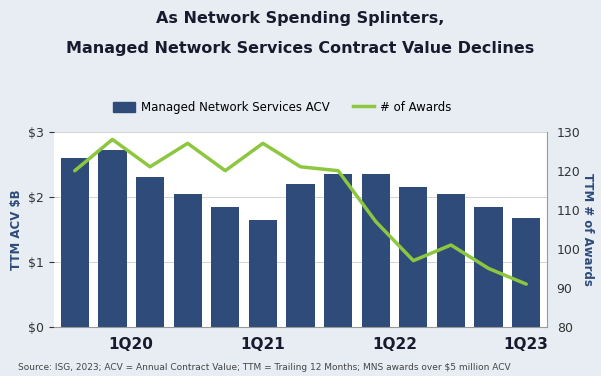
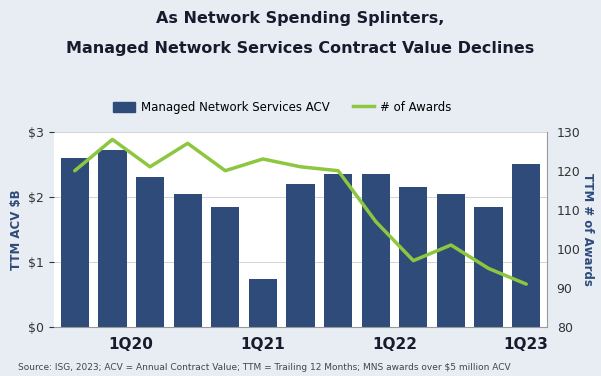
Managed Network Services ACV/1Q21: $1.65 -> $0.74
# of Awards/1Q21: 127 -> 123
Managed Network Services ACV/1Q23: $1.68 -> $2.50
